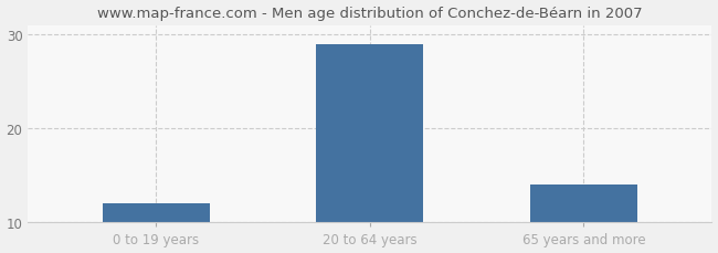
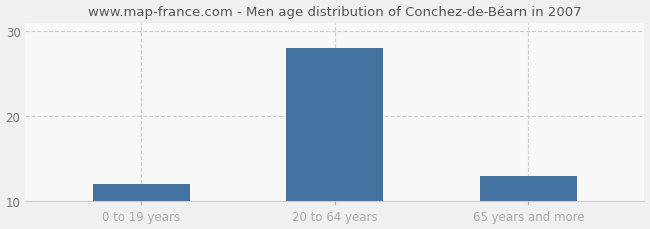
20 to 64 years: 29 -> 28
65 years and more: 14 -> 13
